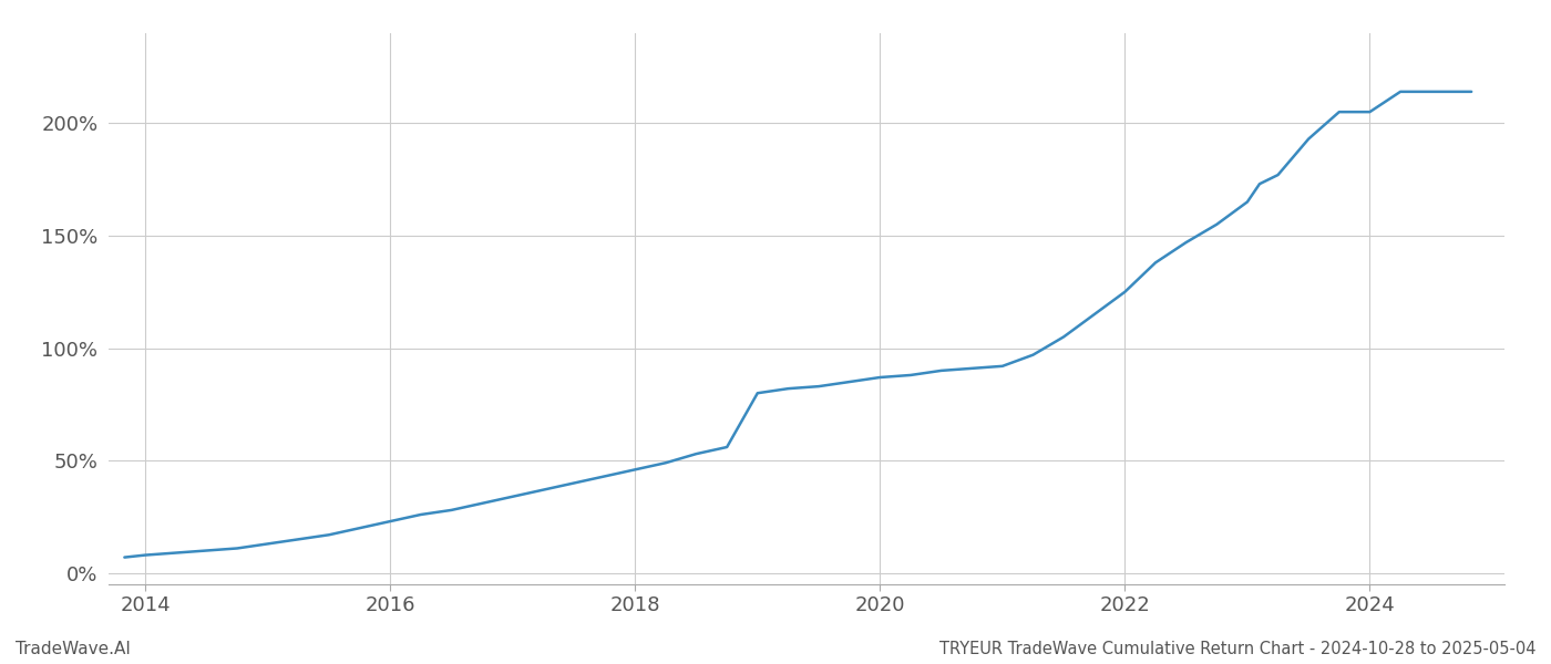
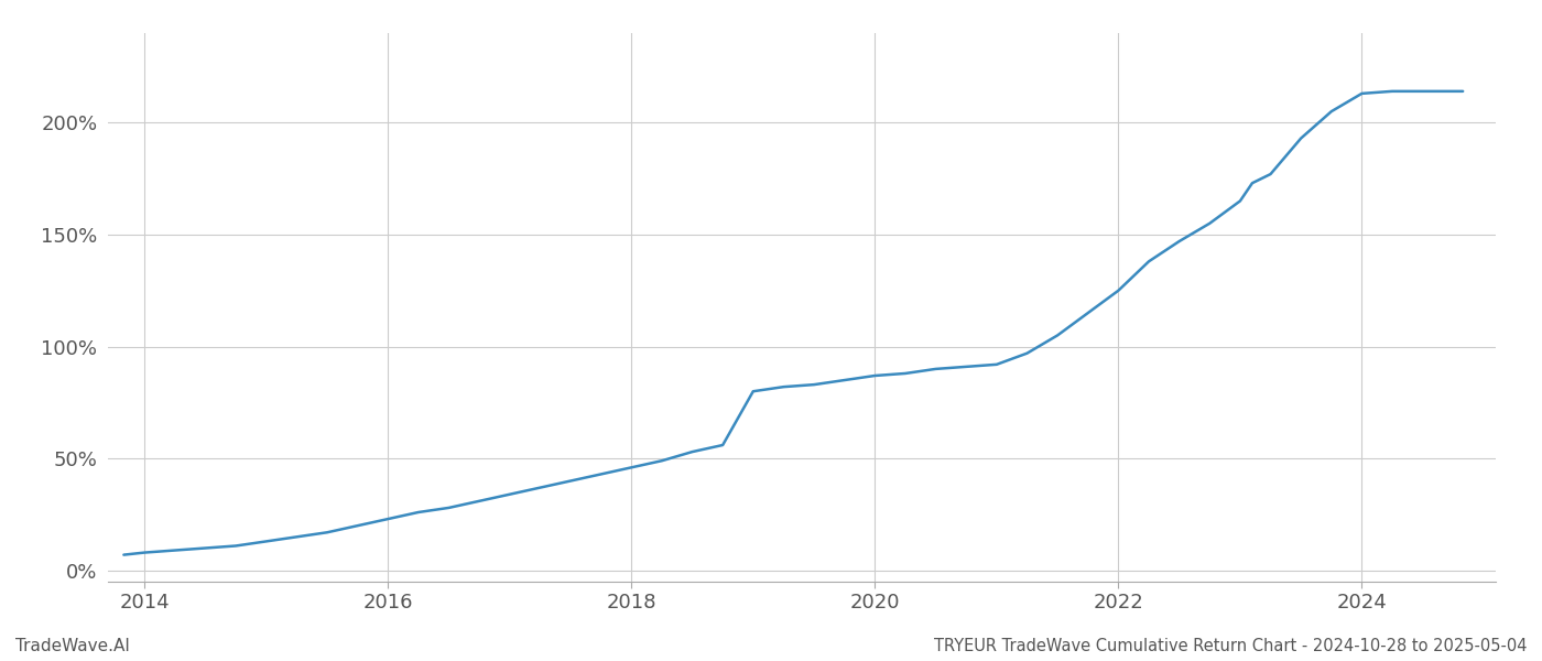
2024: 205% -> 213%
